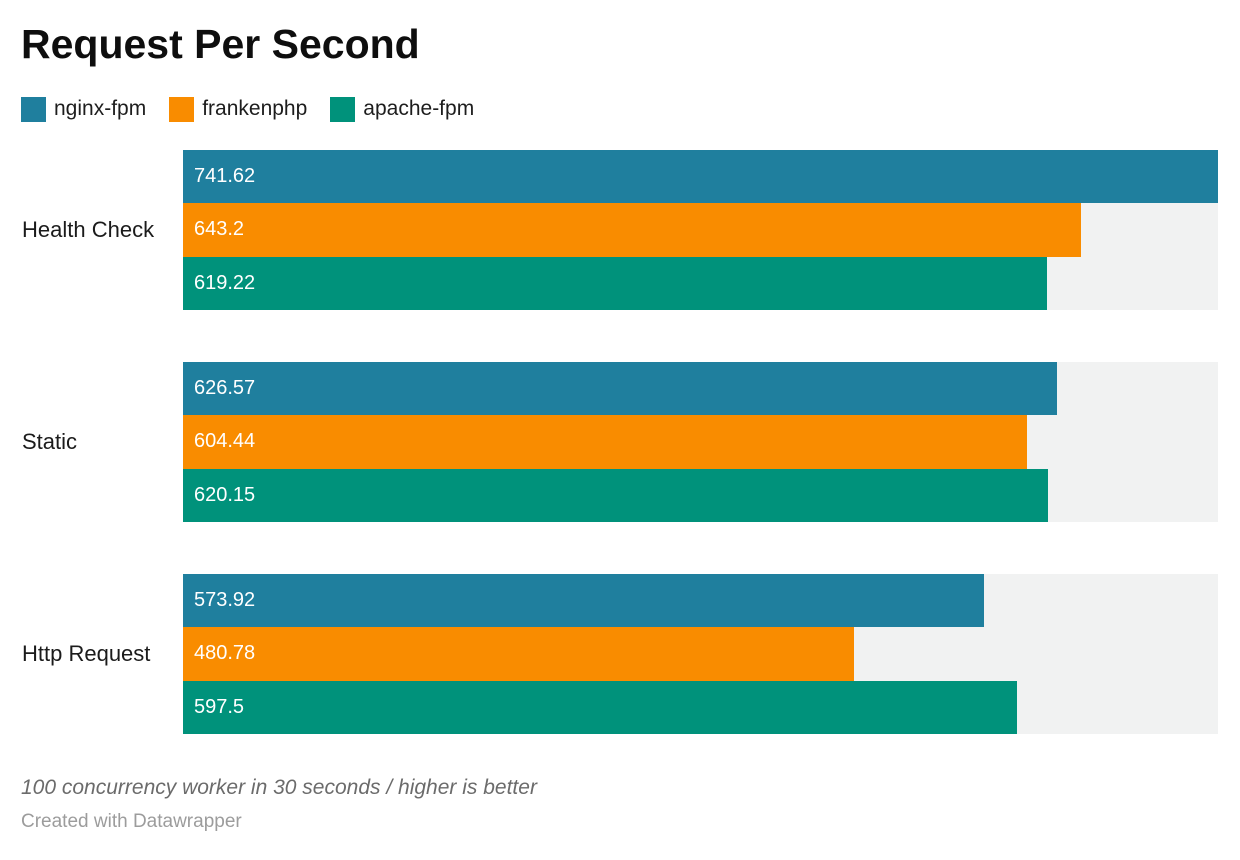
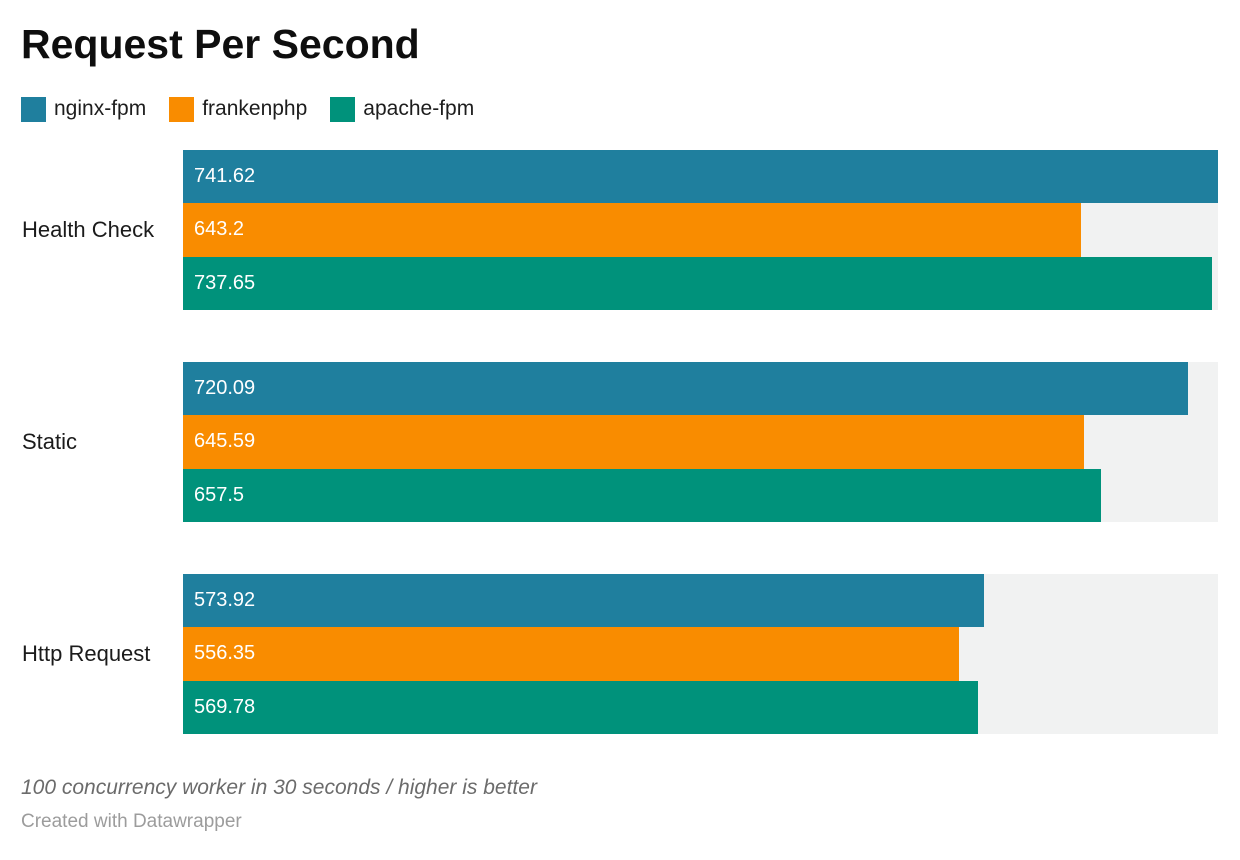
apache-fpm/Health Check: 619.22 -> 737.65
nginx-fpm/Static: 626.57 -> 720.09
frankenphp/Static: 604.44 -> 645.59
apache-fpm/Static: 620.15 -> 657.5
frankenphp/Http Request: 480.78 -> 556.35
apache-fpm/Http Request: 597.5 -> 569.78
